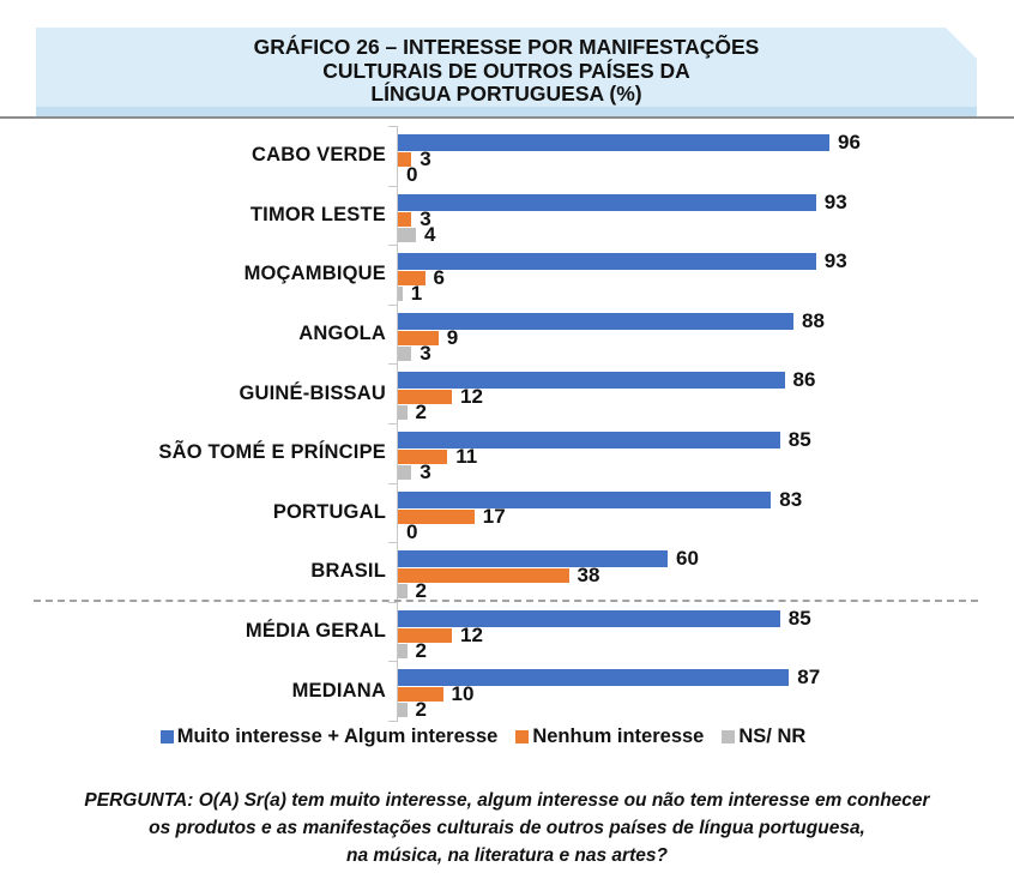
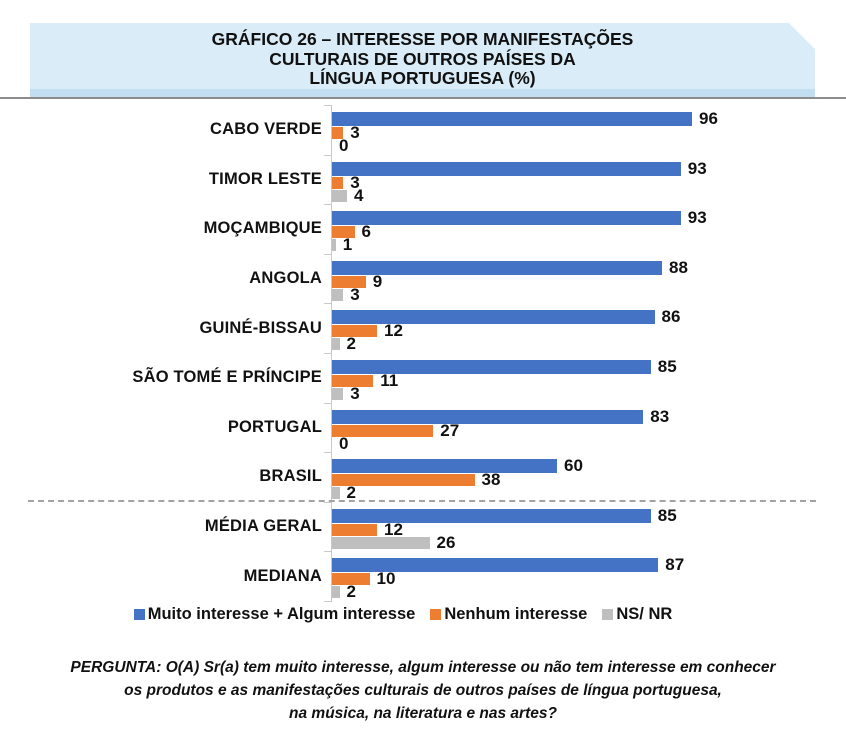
Nenhum interesse/PORTUGAL: 17 -> 27
NS/ NR/MÉDIA GERAL: 2 -> 26
